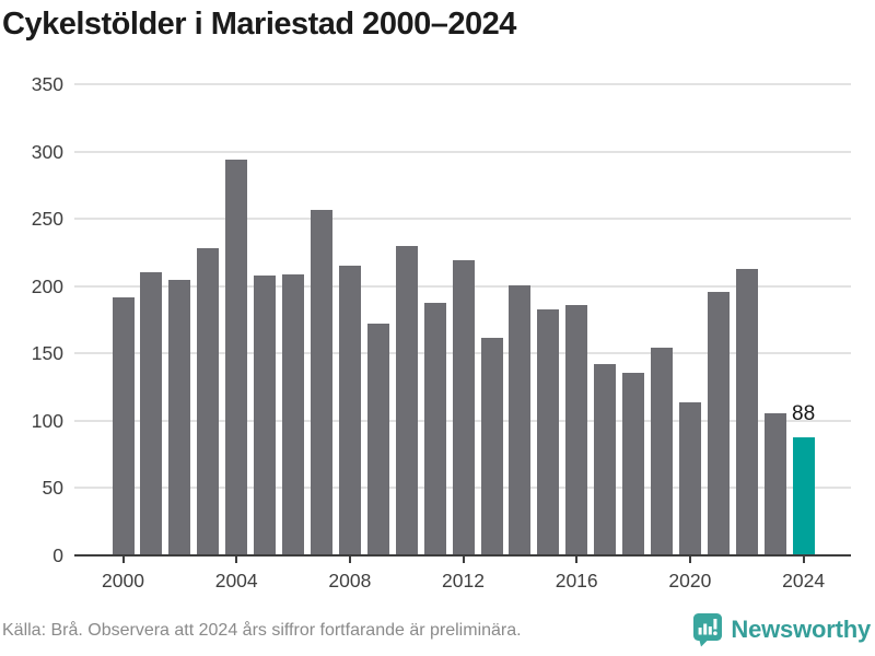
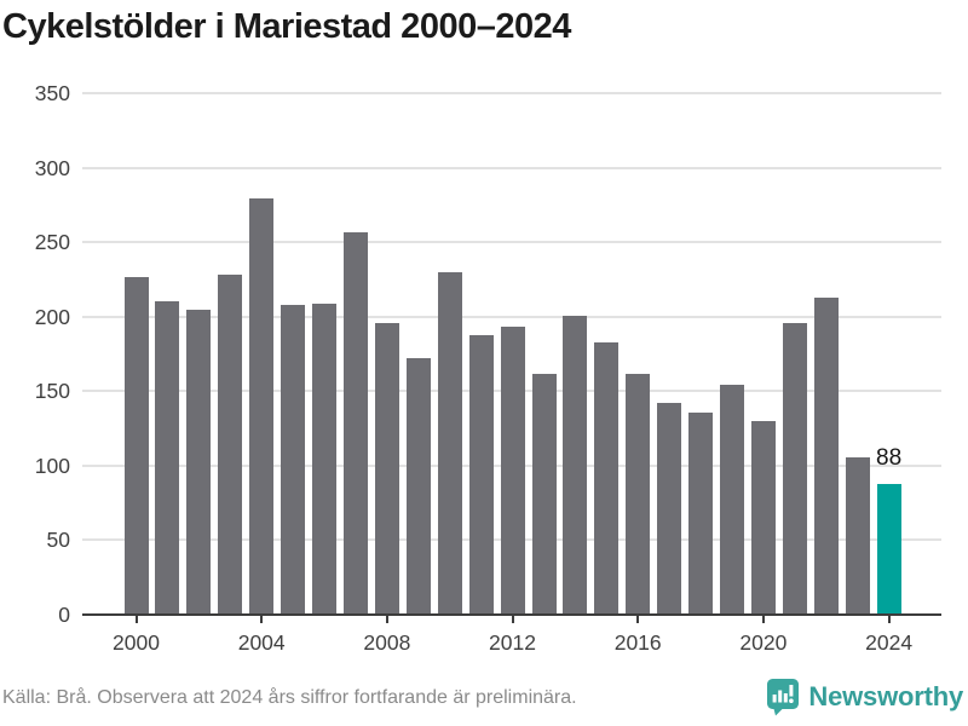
2000: 192 -> 227
2004: 294 -> 279
2008: 215 -> 196
2012: 219 -> 193
2016: 186 -> 162
2020: 114 -> 130
